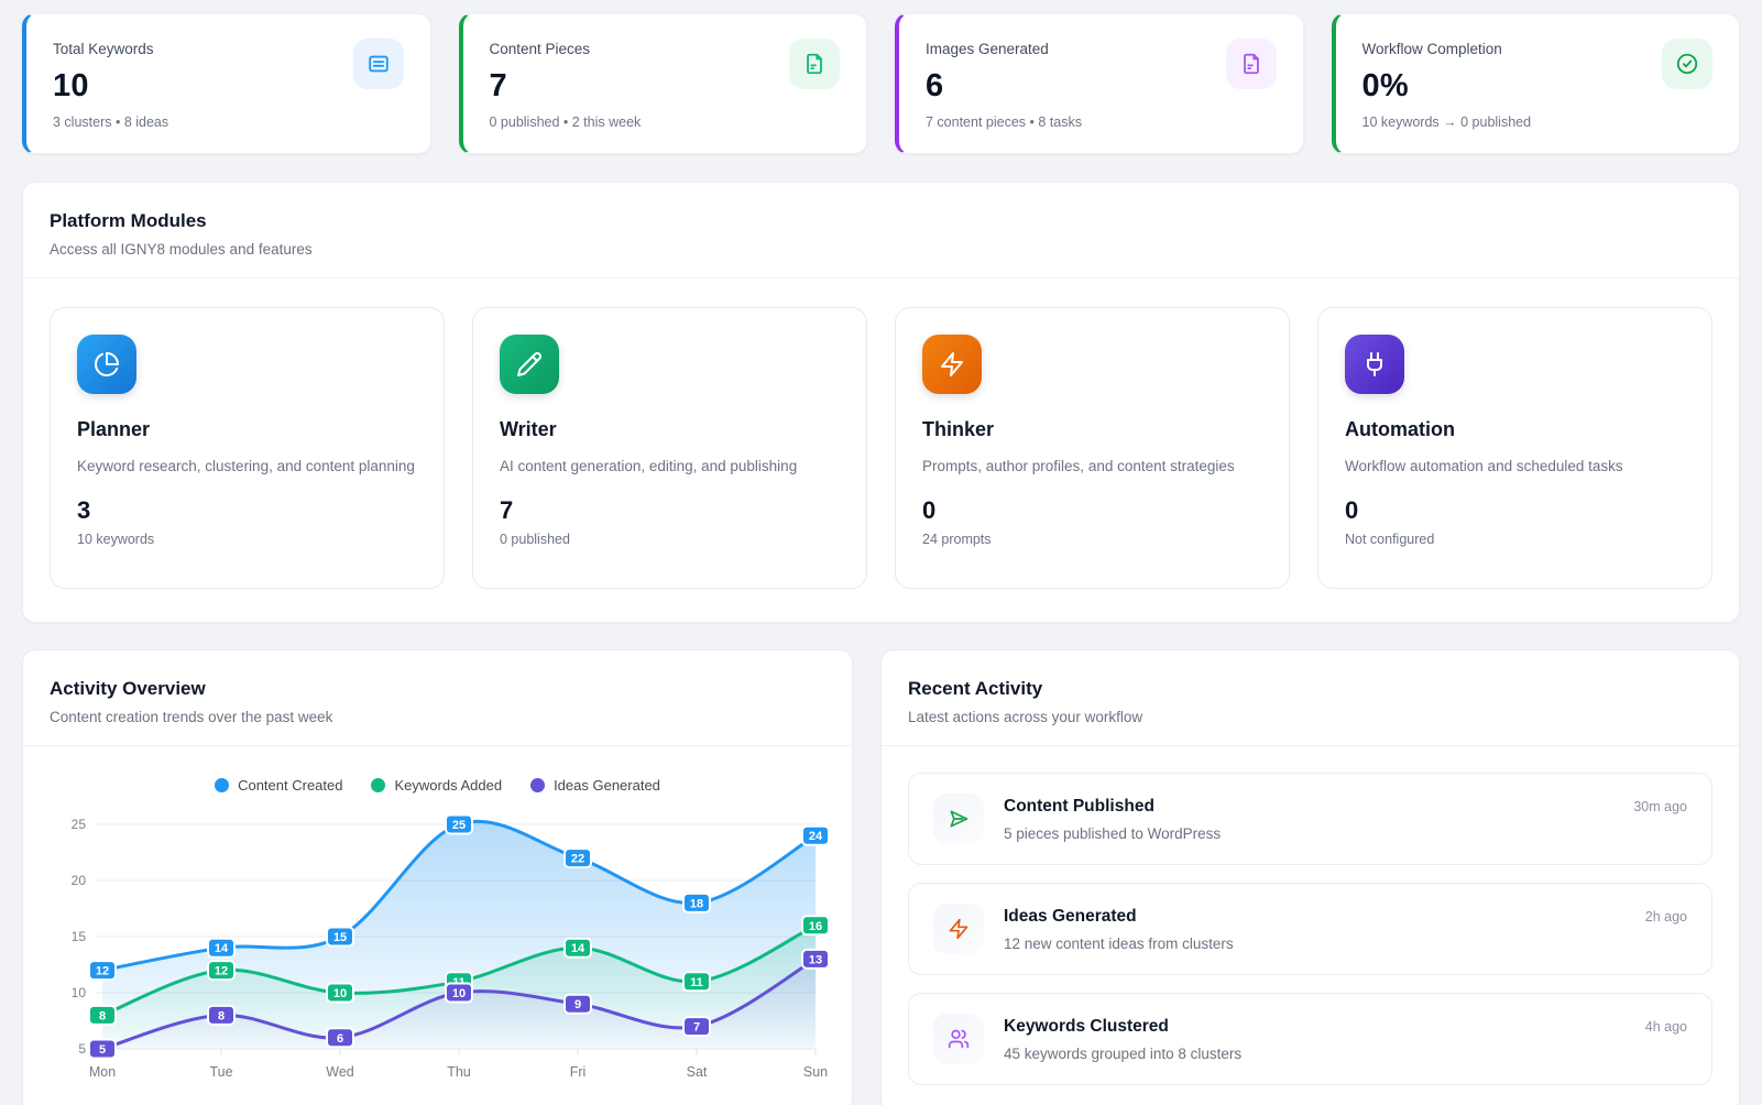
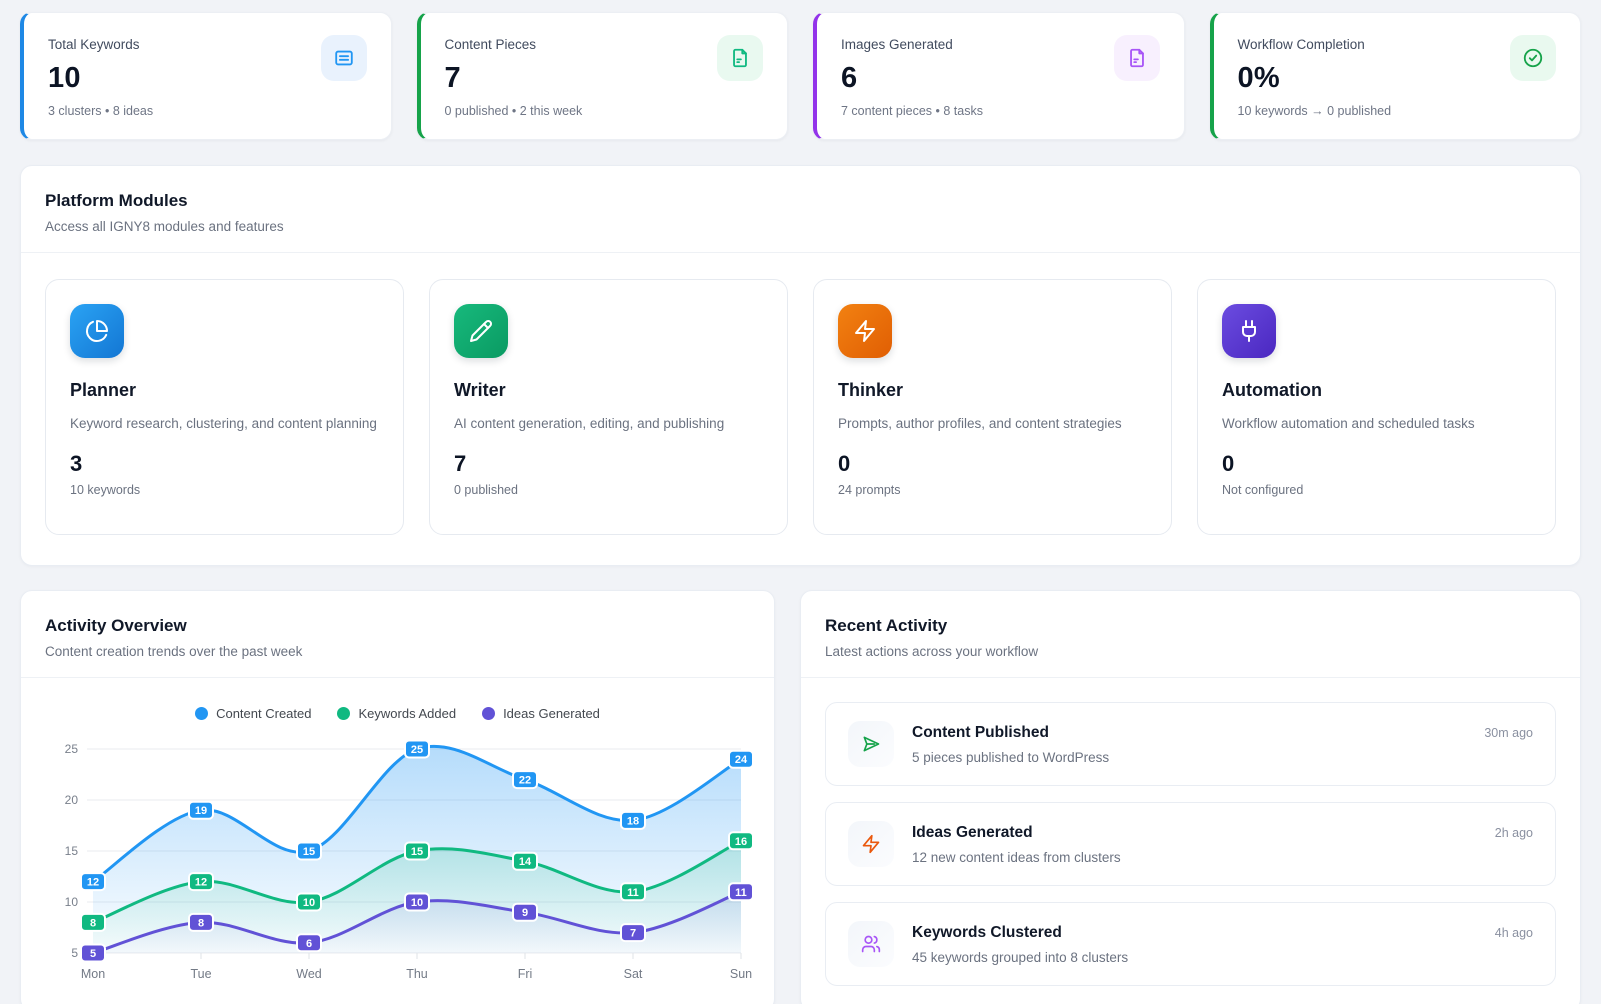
Content Created/Tue: 14 -> 19
Keywords Added/Thu: 11 -> 15
Ideas Generated/Sun: 13 -> 11
